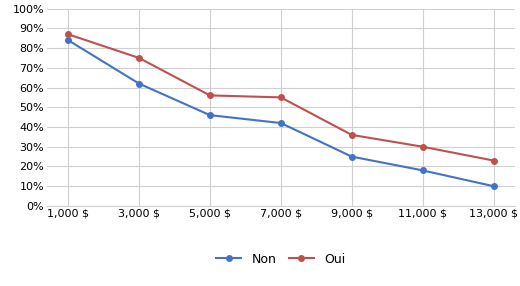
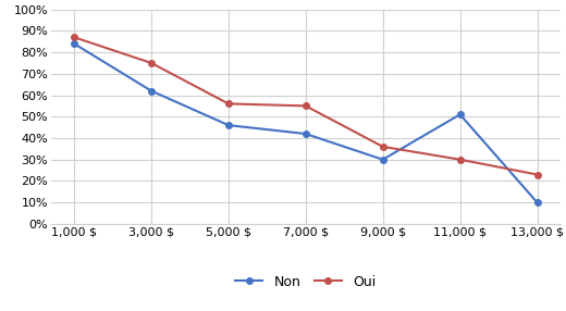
Non/9,000 $: 25% -> 30%
Non/11,000 $: 18% -> 51%
